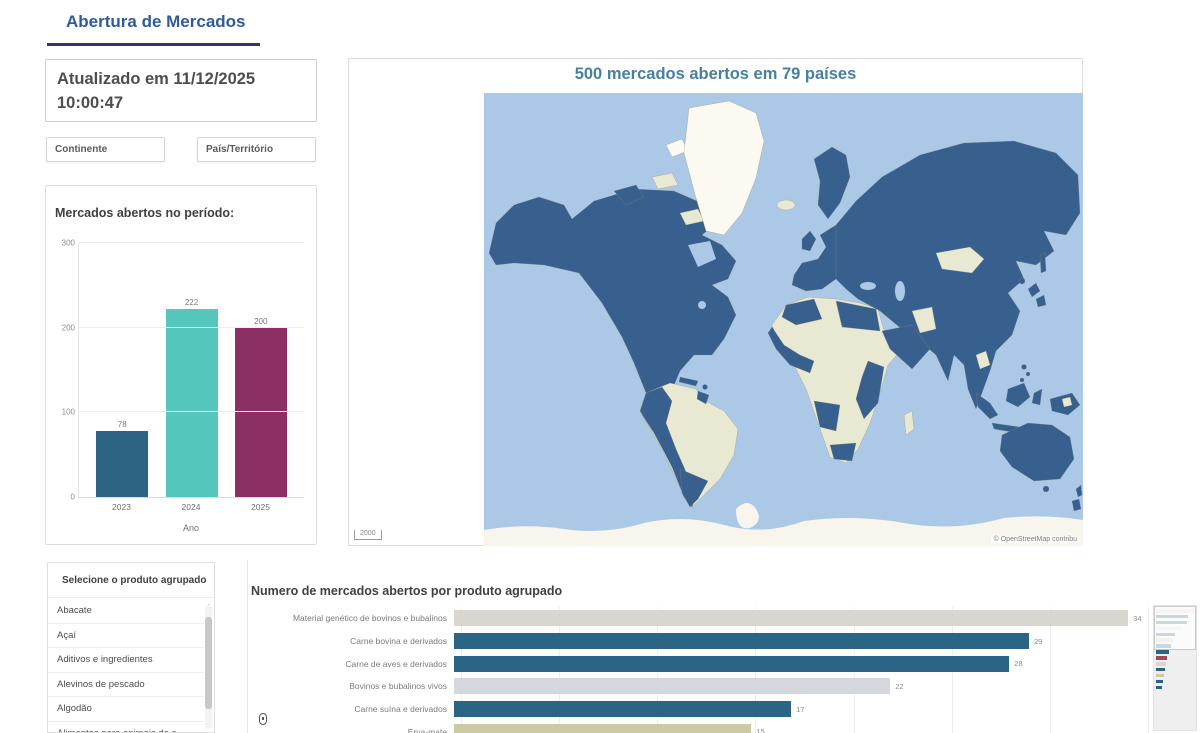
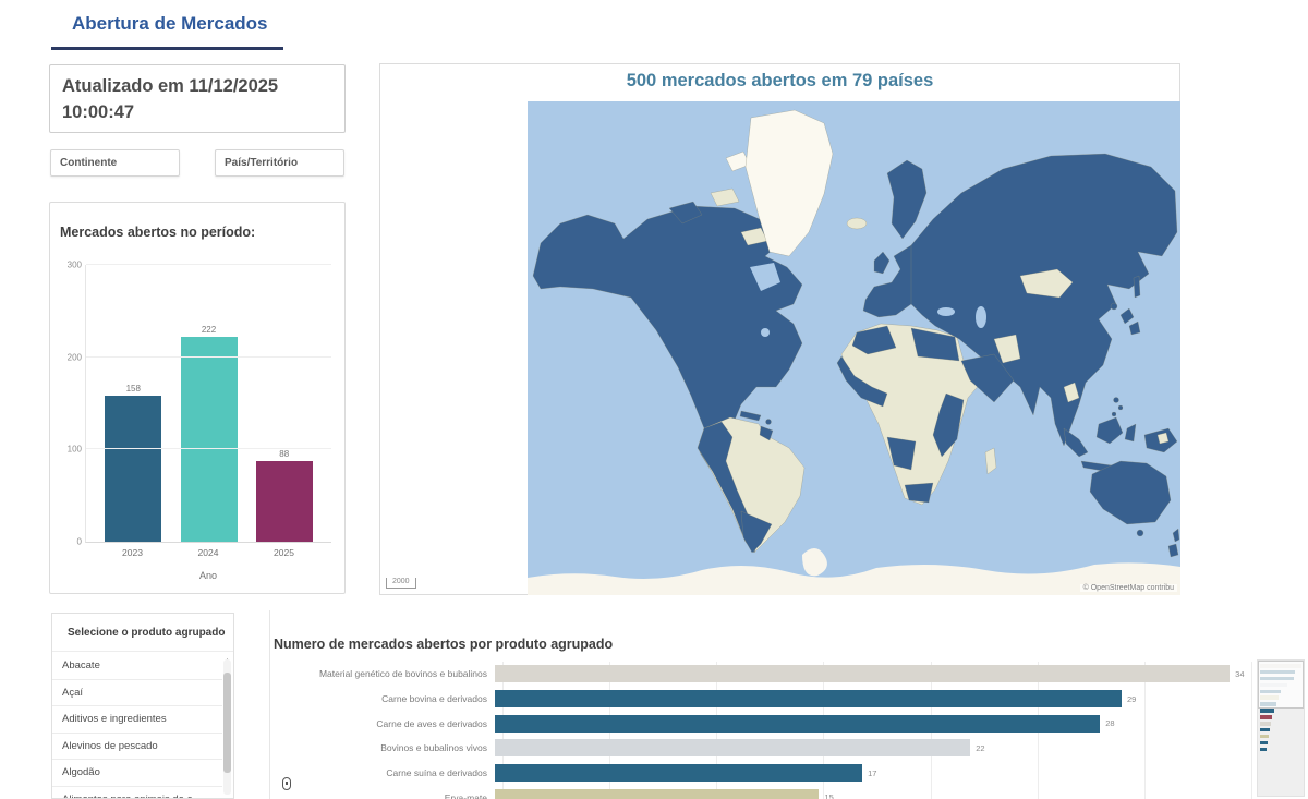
Mercados abertos no período:/2023: 78 -> 158
Mercados abertos no período:/2025: 200 -> 88
